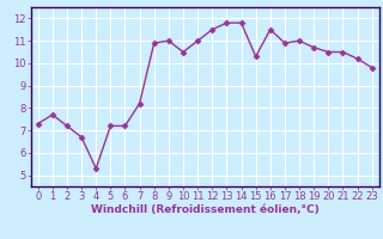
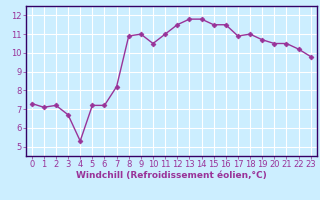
1: 7.7 -> 7.1
15: 10.3 -> 11.5
